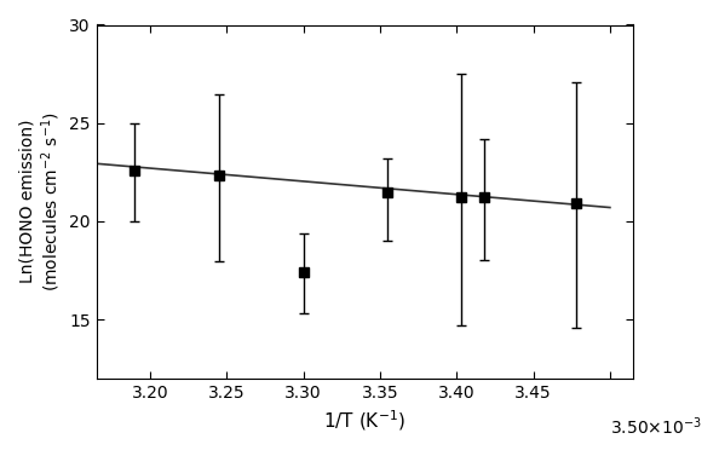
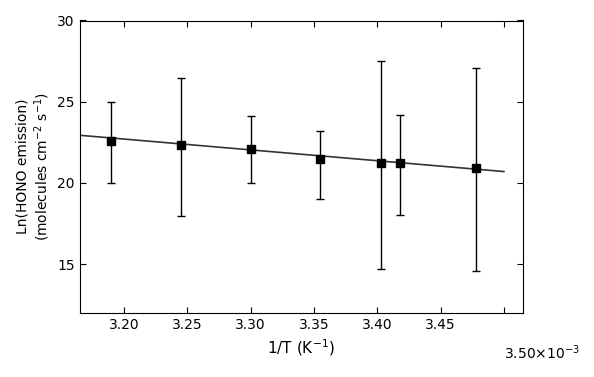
3.30: 17.4 -> 22.1
